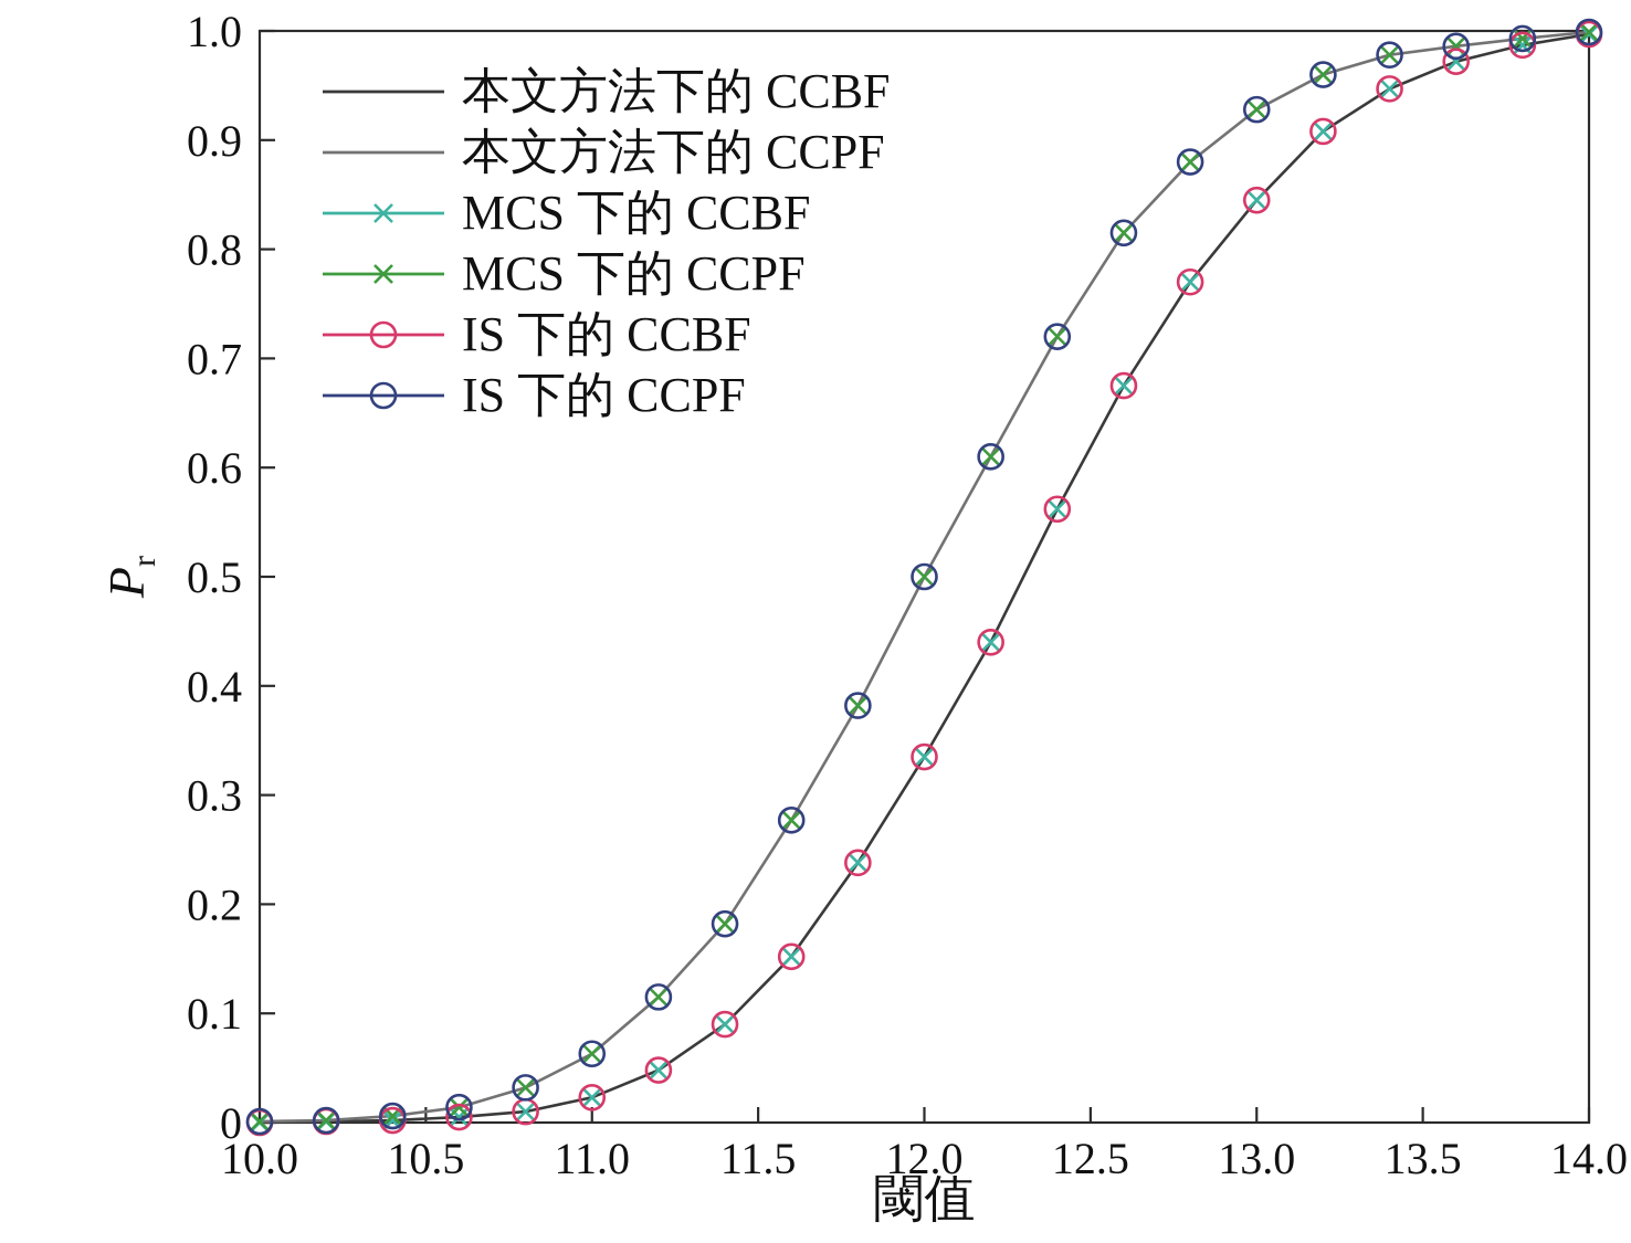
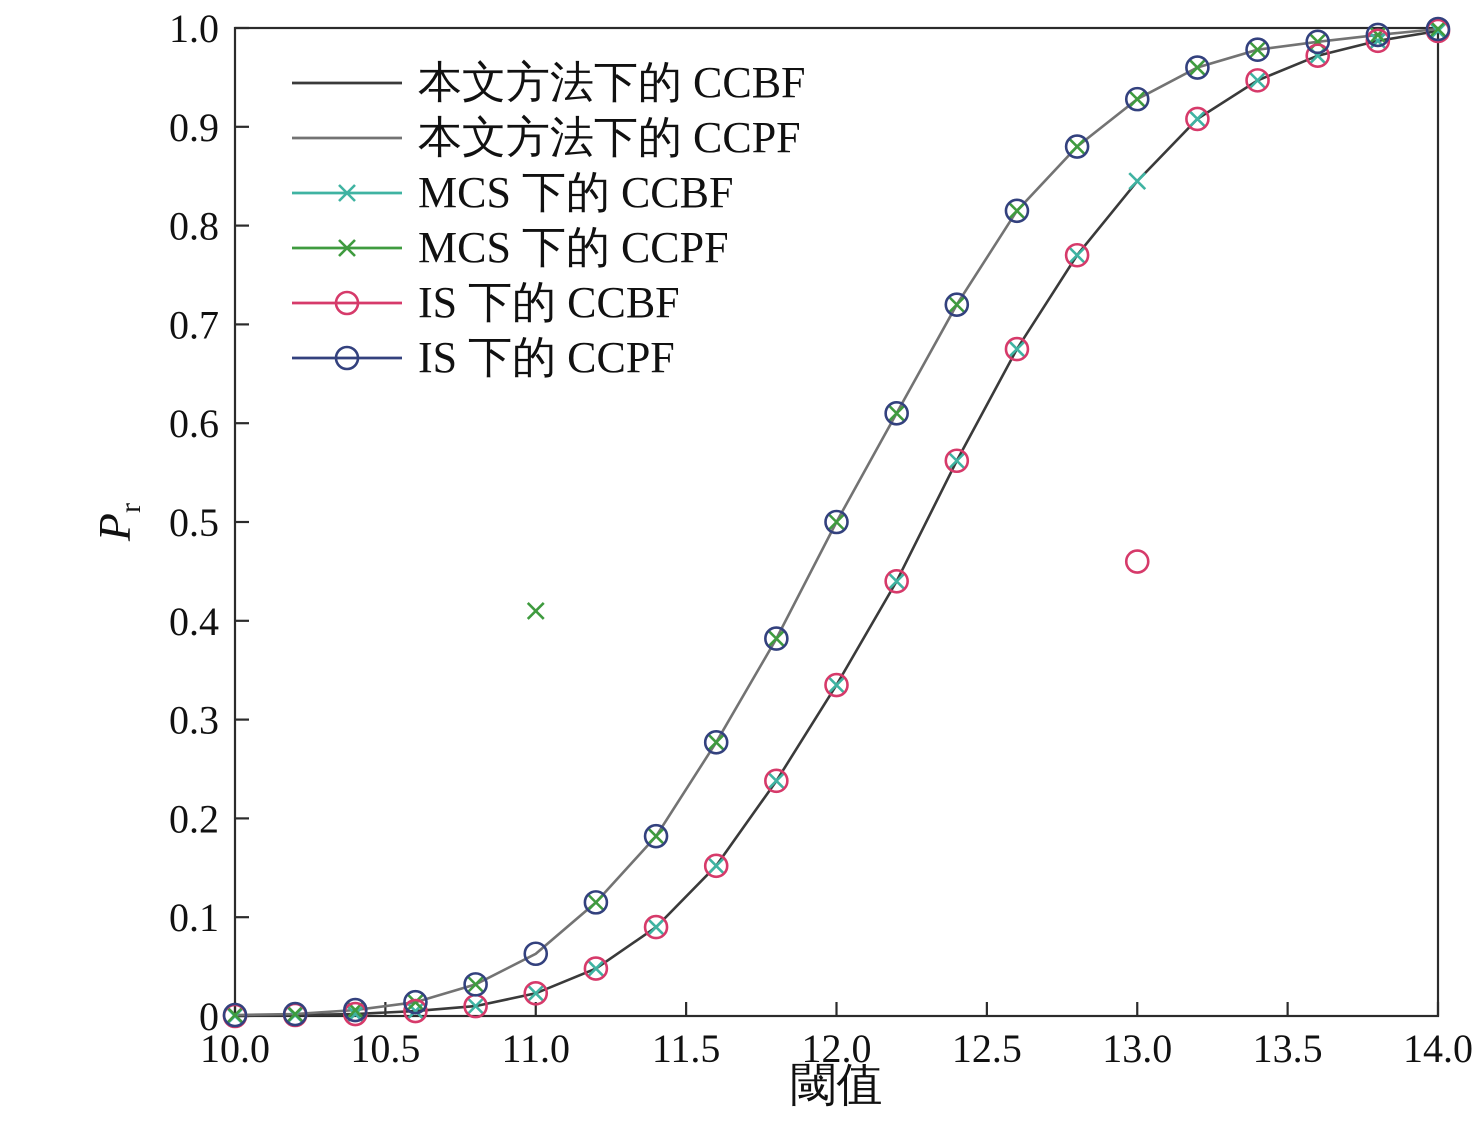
MCS 下的 CCPF/11.0: 0.06 -> 0.41
IS 下的 CCBF/13.0: 0.84 -> 0.46
